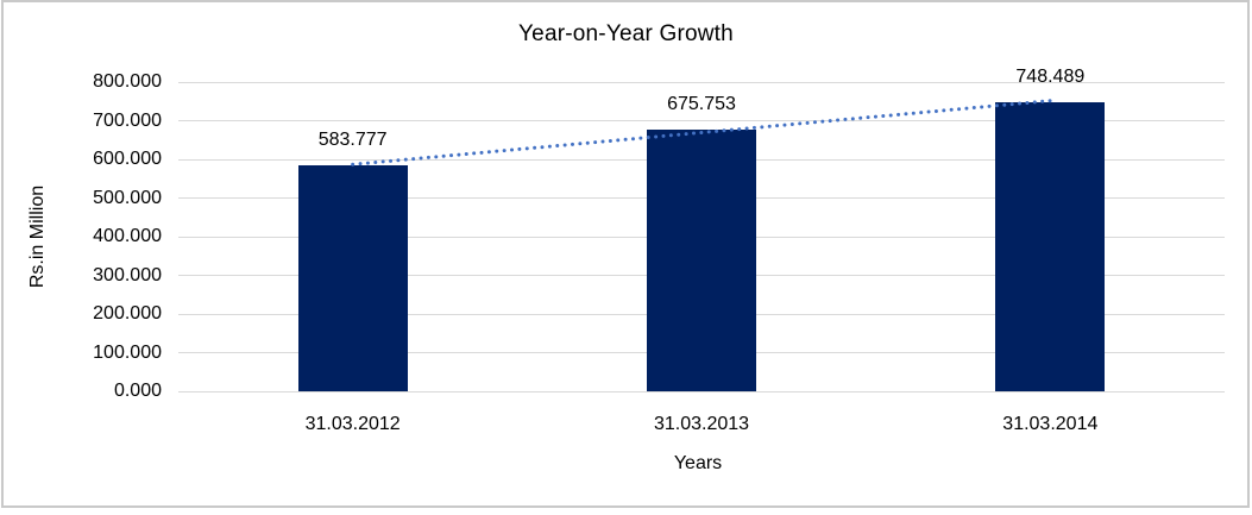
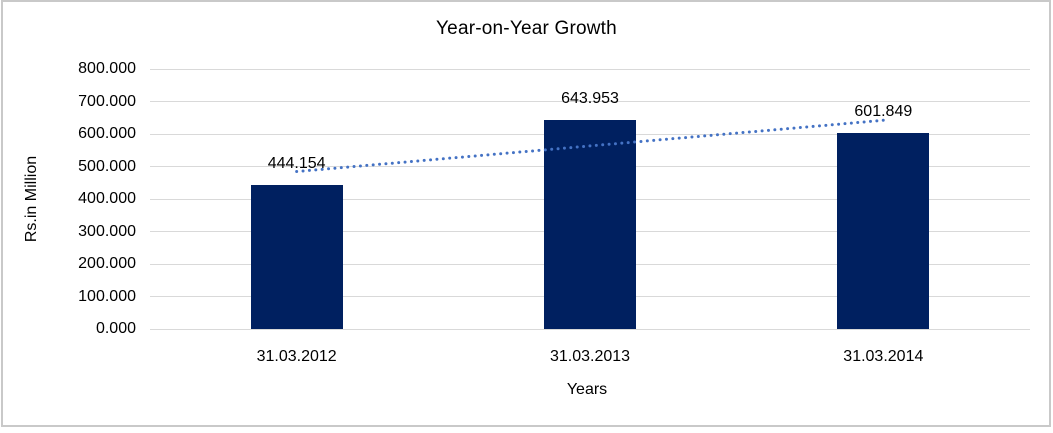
31.03.2012: 583.777 -> 444.154
31.03.2013: 675.753 -> 643.953
31.03.2014: 748.489 -> 601.849
